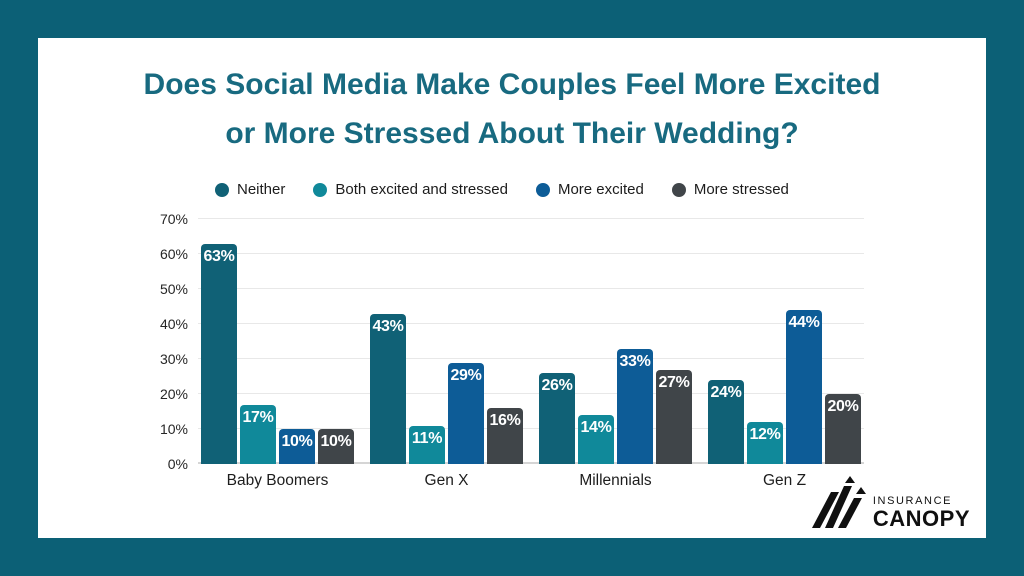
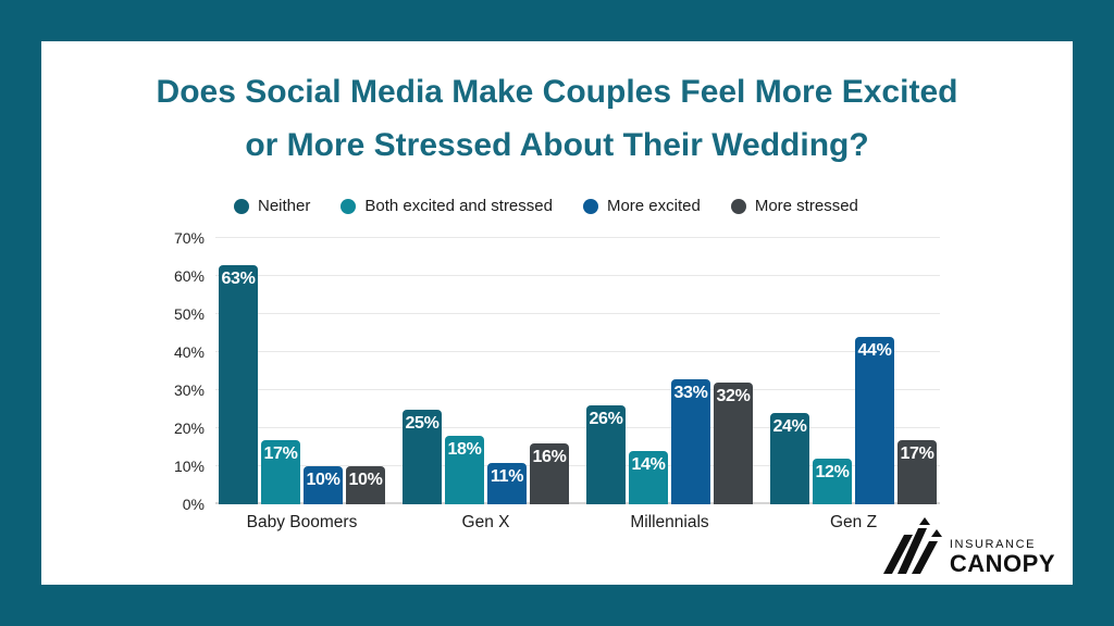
Neither/Gen X: 43% -> 25%
Both excited and stressed/Gen X: 11% -> 18%
More excited/Gen X: 29% -> 11%
More stressed/Millennials: 27% -> 32%
More stressed/Gen Z: 20% -> 17%
